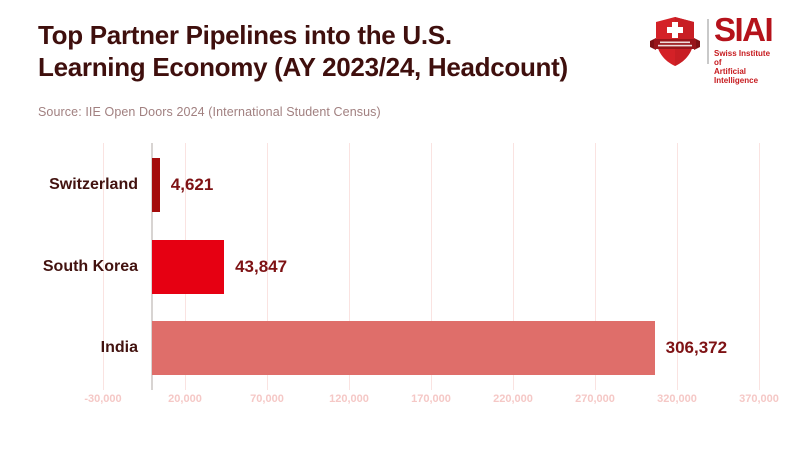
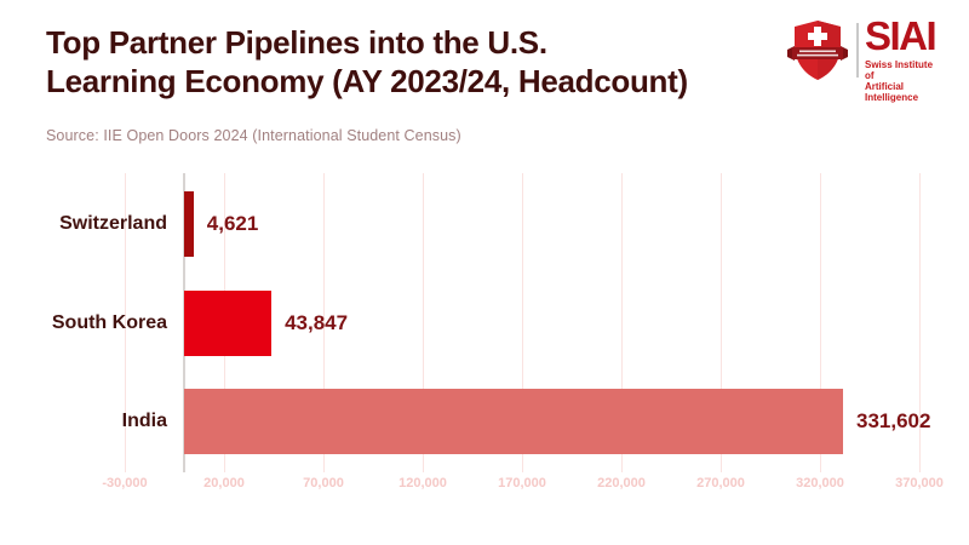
India: 306,372 -> 331,602
